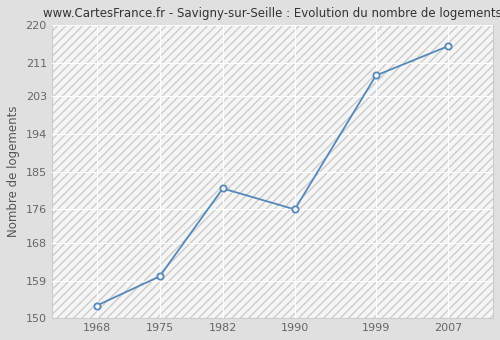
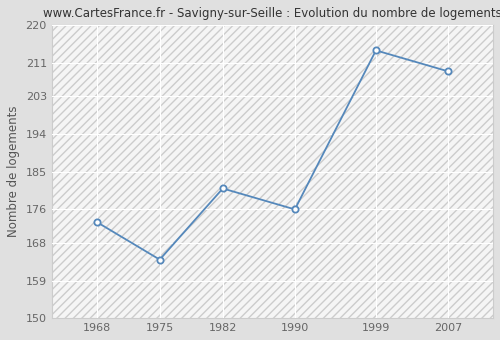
1968: 153 -> 173
1975: 160 -> 164
1999: 208 -> 214
2007: 215 -> 209
